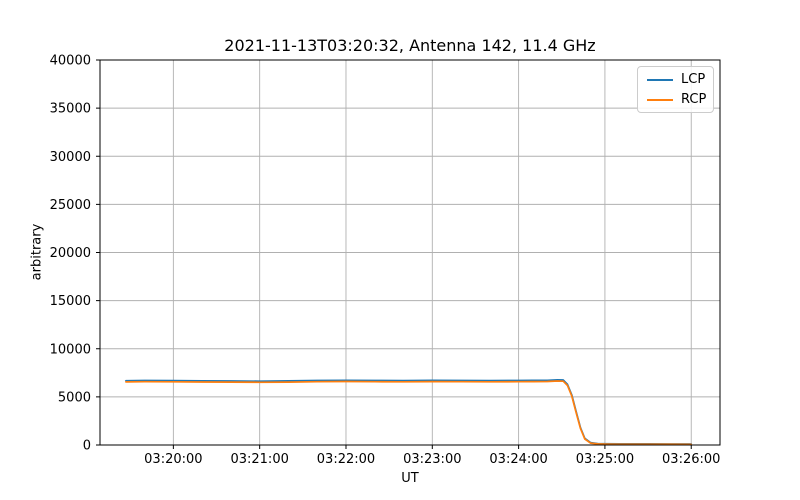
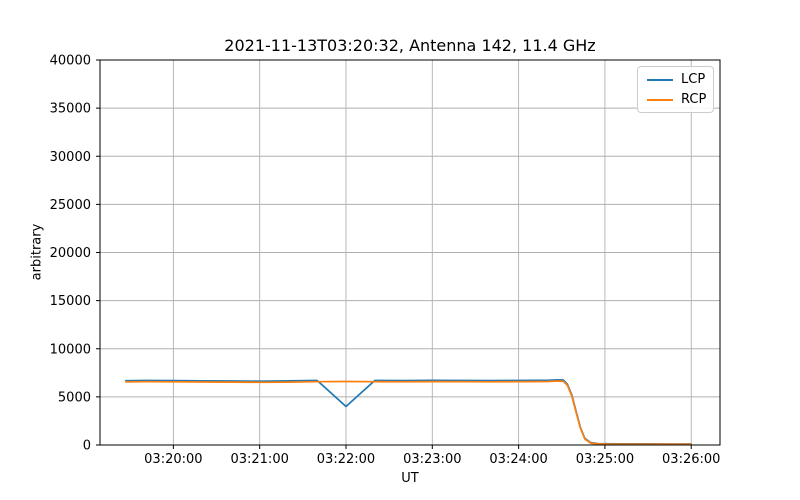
LCP/03:22:00: 7000 -> 4000
